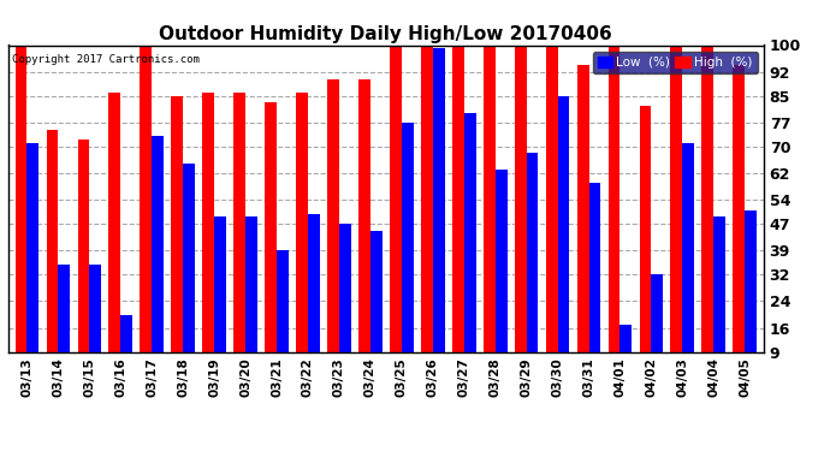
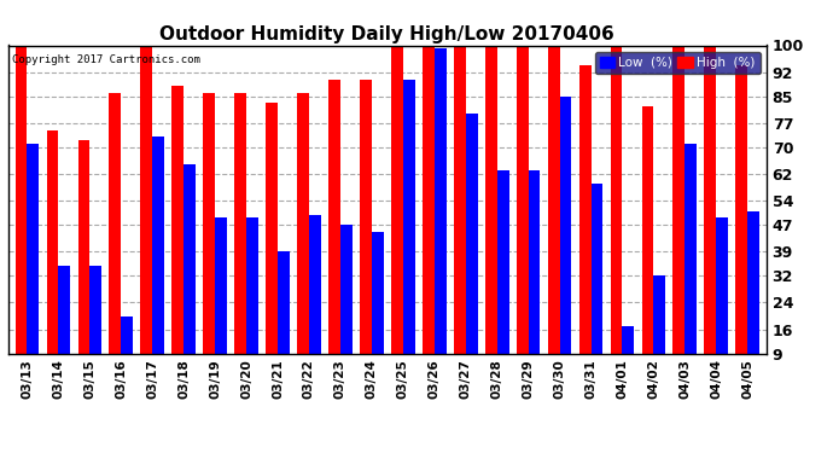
High (%)/03/18: 85 -> 88
Low (%)/03/25: 77 -> 90
Low (%)/03/29: 68 -> 63
